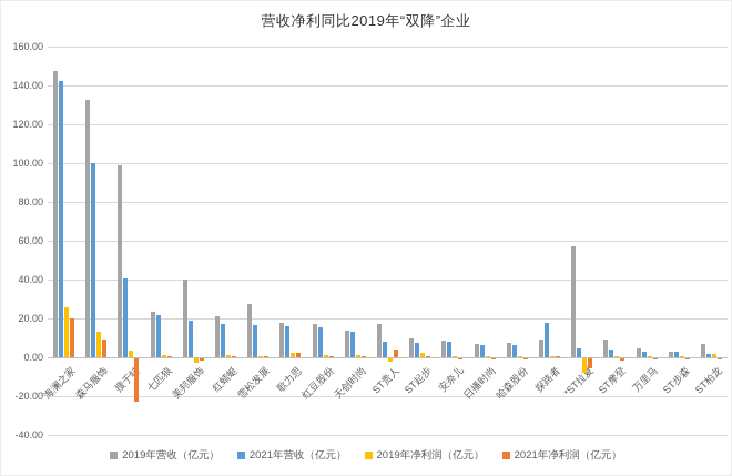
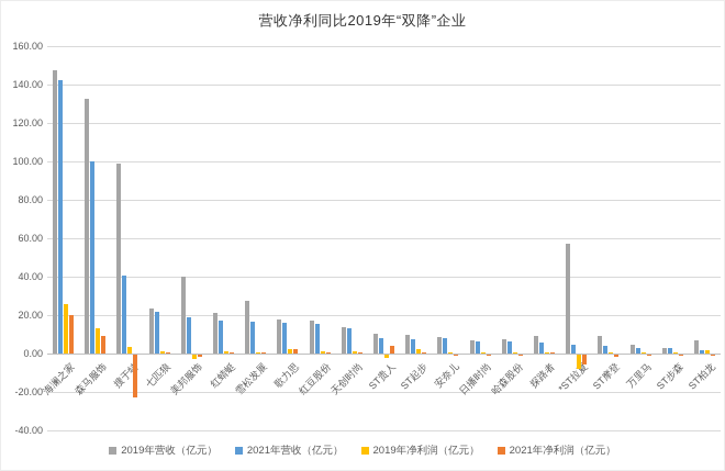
2019年营收（亿元）/ST贵人: 17 -> 10
2021年营收（亿元）/探路者: 18 -> 6
